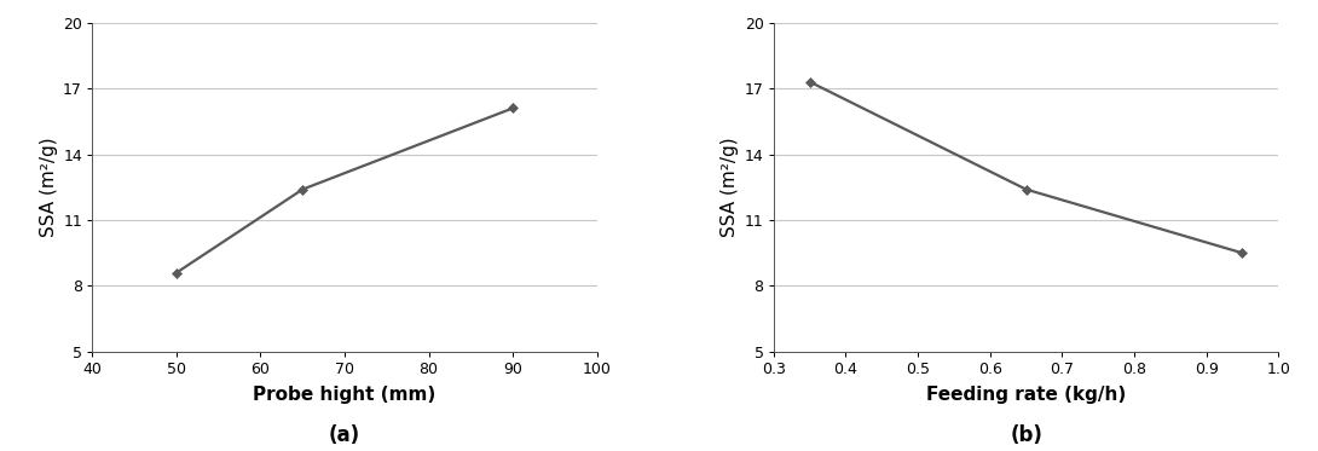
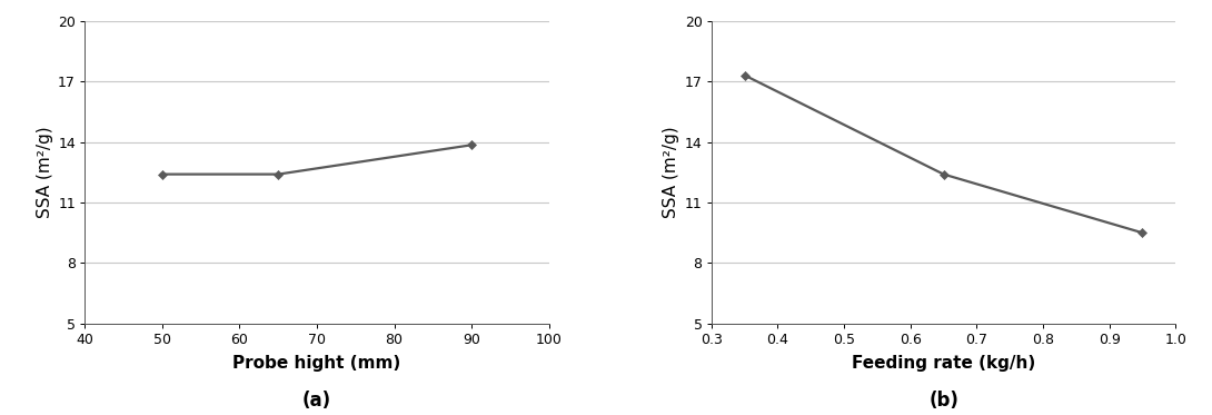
50: 8.6 -> 12.4
90: 16.1 -> 13.8
